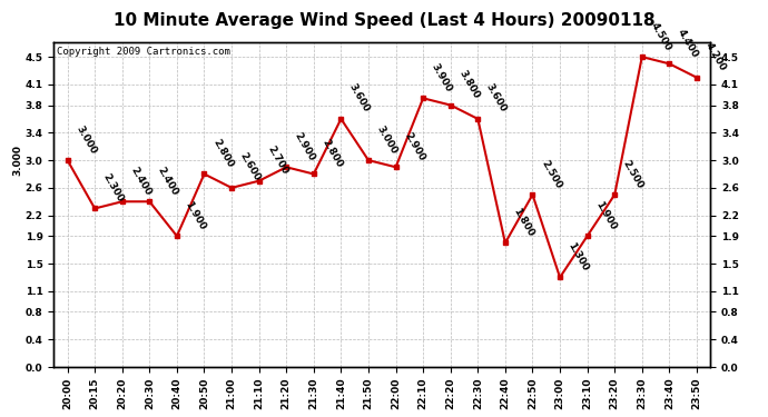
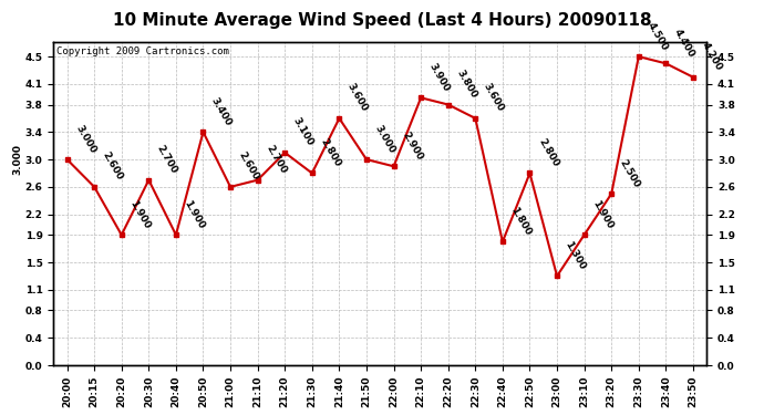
20:15: 2.300 -> 2.600
20:20: 2.400 -> 1.900
20:30: 2.400 -> 2.700
20:50: 2.800 -> 3.400
21:20: 2.900 -> 3.100
22:50: 2.500 -> 2.800
